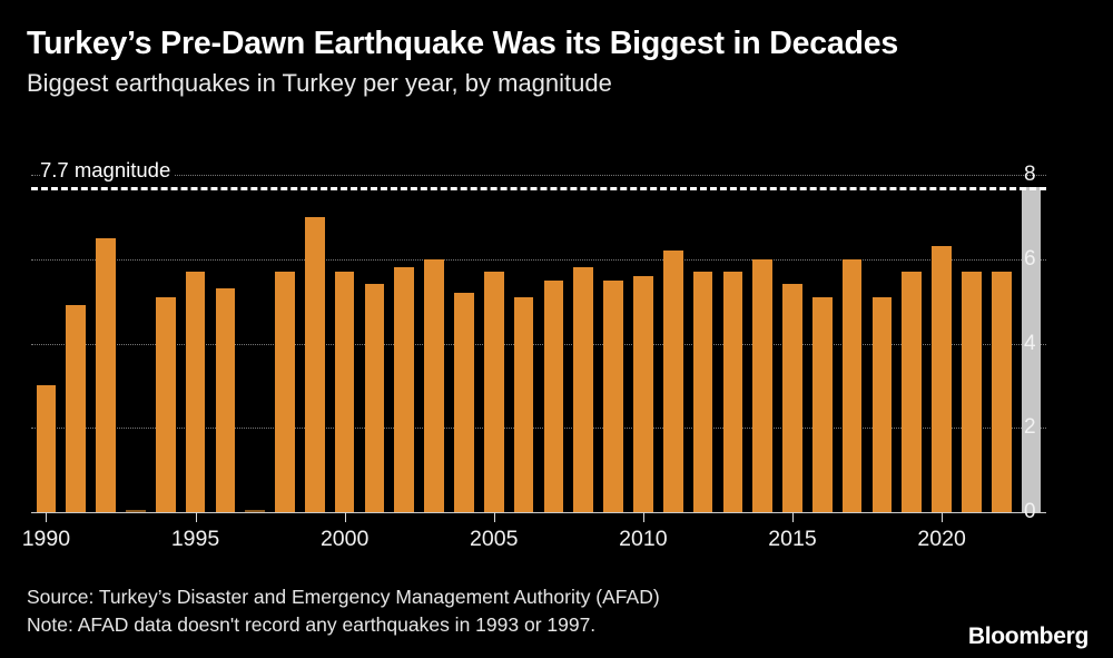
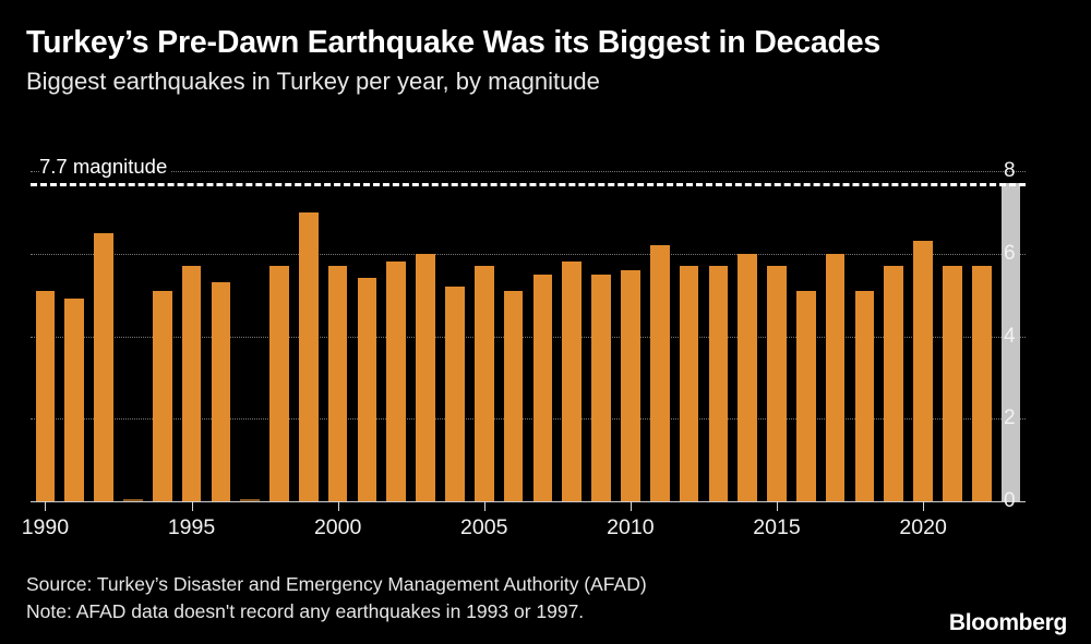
1990: 3.0 -> 5.1
2015: 5.4 -> 5.7
